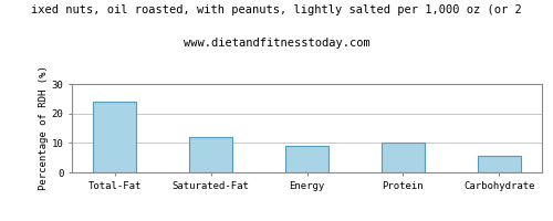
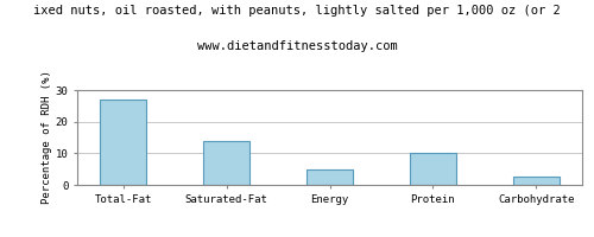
Total-Fat: 24.0 -> 27.0
Saturated-Fat: 12.0 -> 14.0
Energy: 9.0 -> 5.0
Carbohydrate: 5.5 -> 2.5
